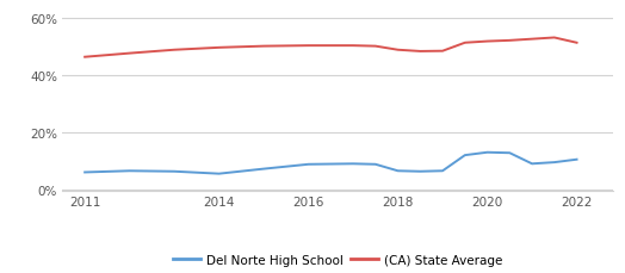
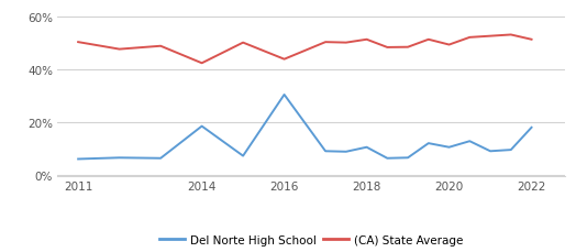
(CA) State Average/2011: 46.5% -> 50.5%
Del Norte High School/2014: 5.5% -> 18.5%
(CA) State Average/2014: 49.8% -> 42.5%
Del Norte High School/2016: 8.8% -> 30.5%
(CA) State Average/2016: 50.5% -> 44.0%
Del Norte High School/2018: 6.5% -> 10.5%
(CA) State Average/2018: 49.0% -> 51.5%
Del Norte High School/2020: 13.0% -> 10.5%
(CA) State Average/2020: 52.0% -> 49.5%
Del Norte High School/2022: 10.5% -> 18.0%
